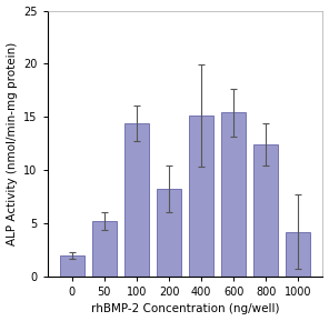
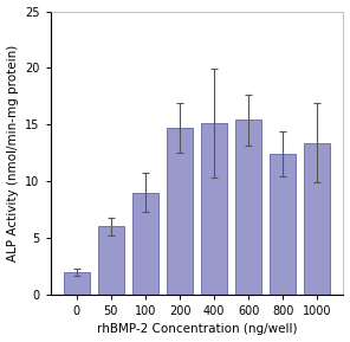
50: 5.2 -> 6.0
100: 14.4 -> 9.0
200: 8.2 -> 14.7
1000: 4.2 -> 13.4
